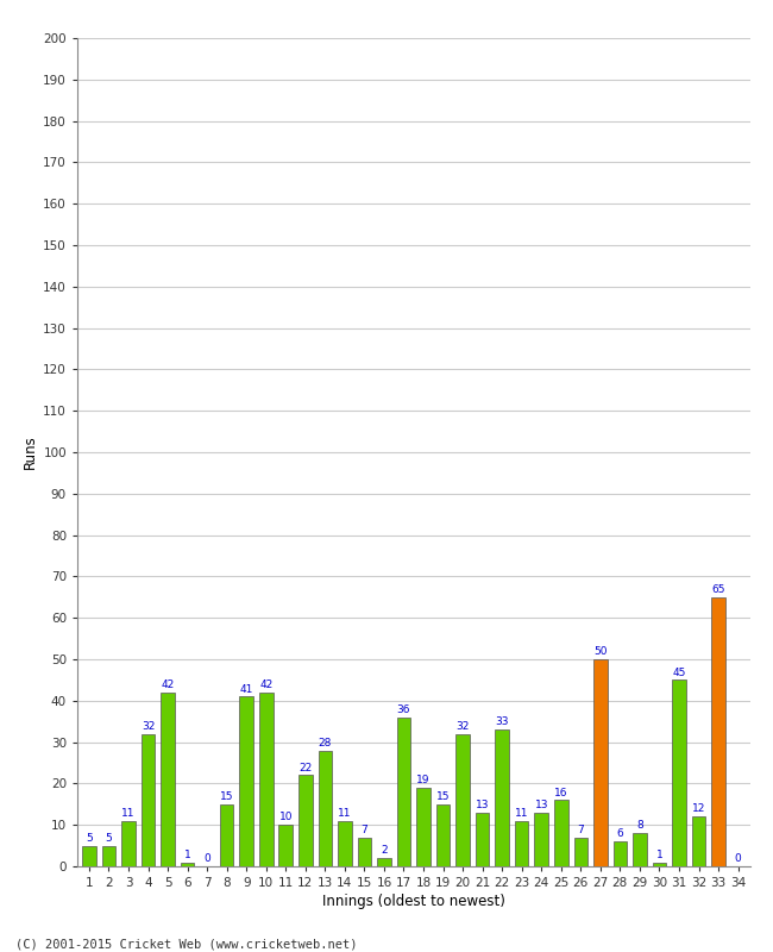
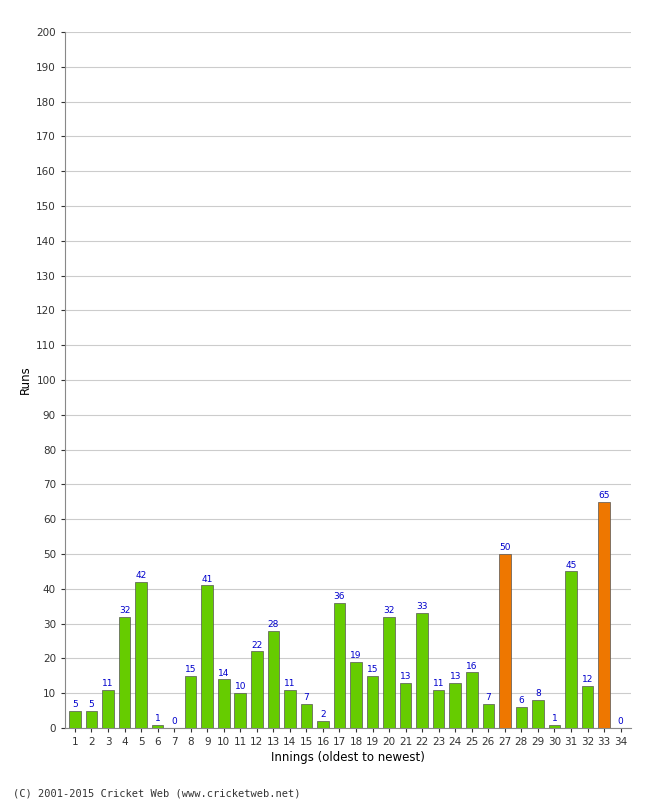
10: 42 -> 14
